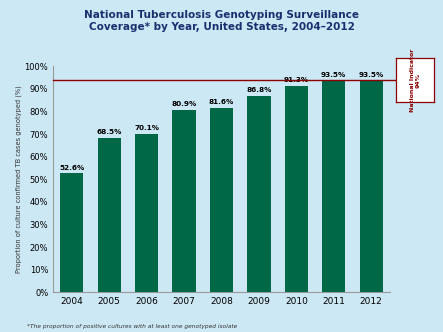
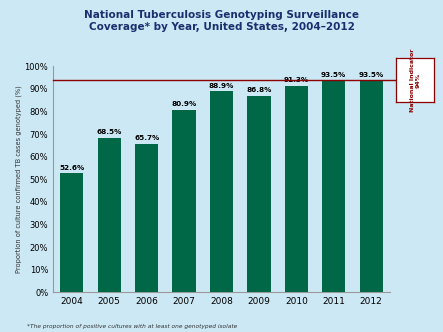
2006: 70.1% -> 65.7%
2008: 81.6% -> 88.9%
